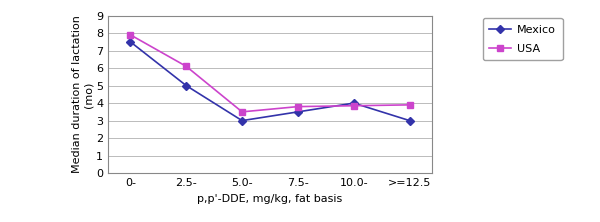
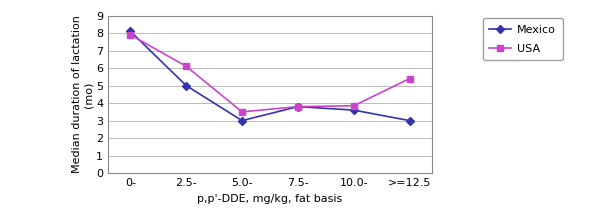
Mexico/0-: 7.5 -> 8.1
Mexico/7.5-: 3.5 -> 3.8
Mexico/10.0-: 4.0 -> 3.6
USA/>=12.5: 3.9 -> 5.4
